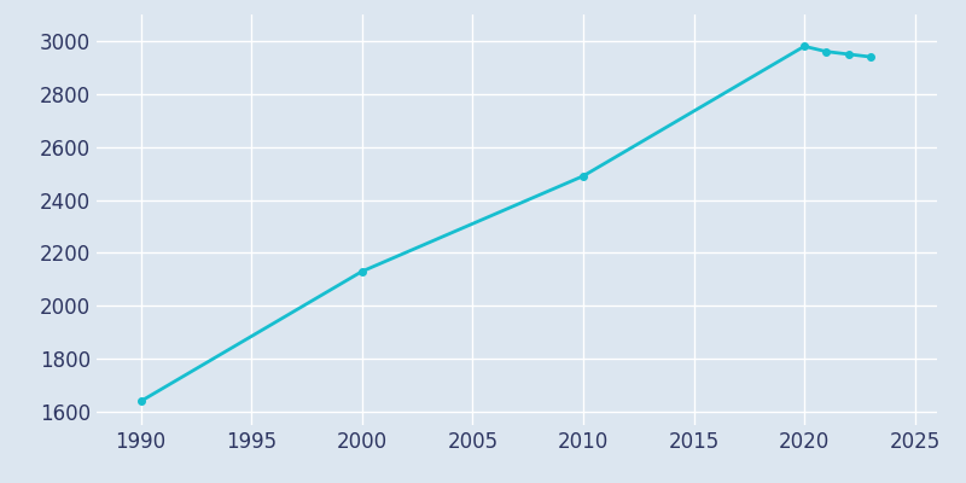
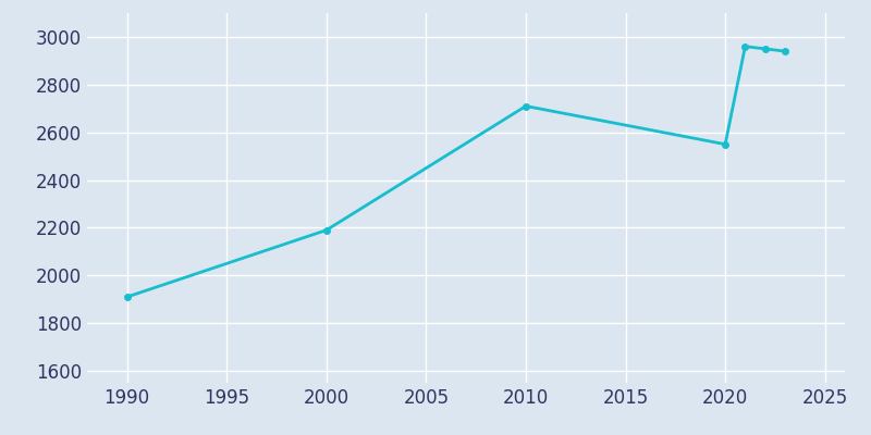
1990: 1640 -> 1910
2000: 2130 -> 2190
2010: 2490 -> 2710
2020: 2980 -> 2550
